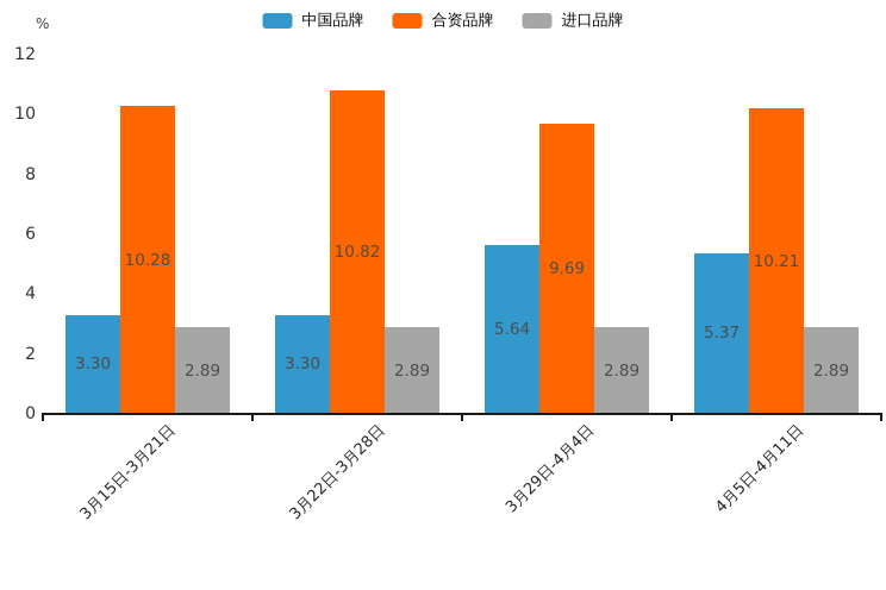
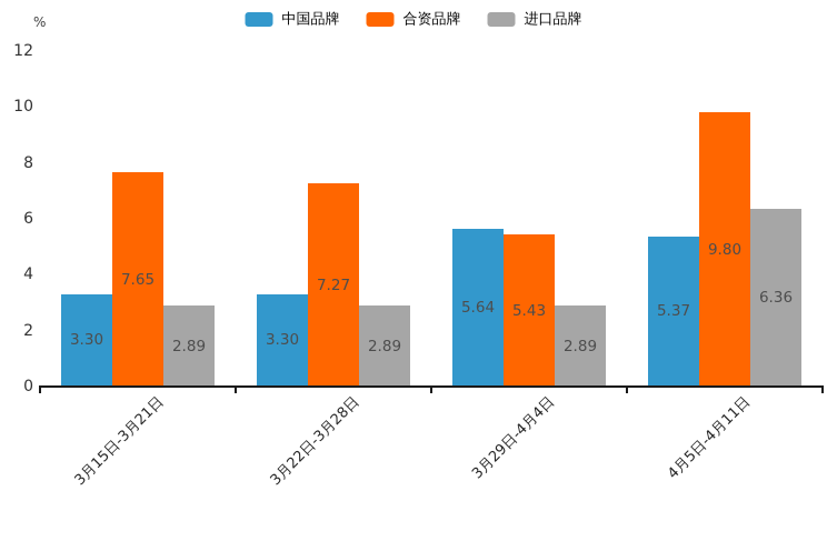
合资品牌/3月15日-3月21日: 10.28 -> 7.65
合资品牌/3月22日-3月28日: 10.82 -> 7.27
合资品牌/3月29日-4月4日: 9.69 -> 5.43
合资品牌/4月5日-4月11日: 10.21 -> 9.80
进口品牌/4月5日-4月11日: 2.89 -> 6.36
